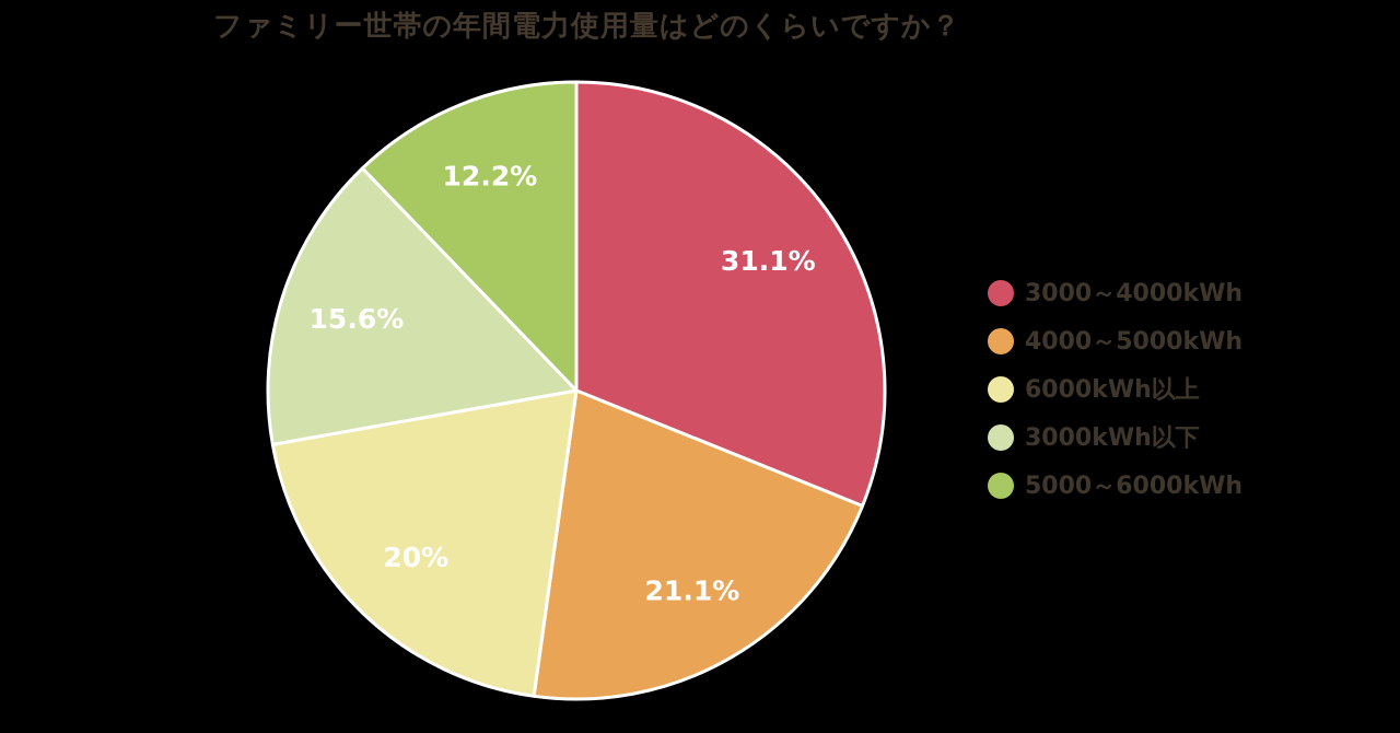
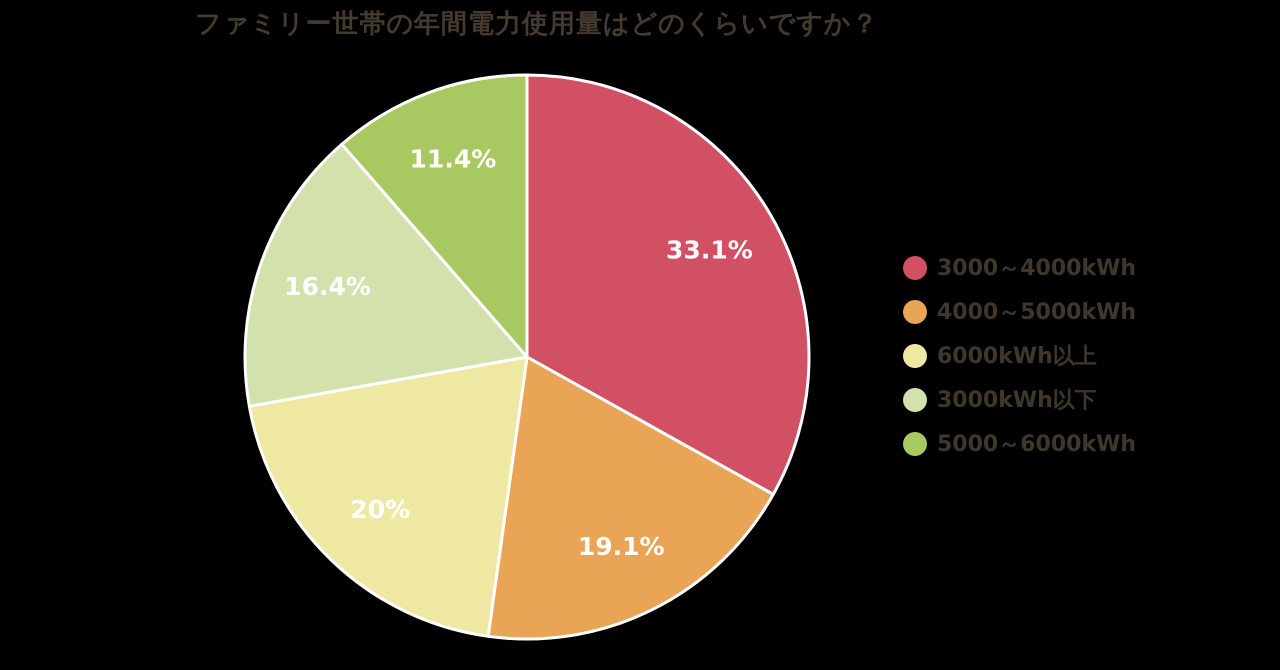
3000～4000kWh: 31.1% -> 33.1%
4000～5000kWh: 21.1% -> 19.1%
3000kWh以下: 15.6% -> 16.4%
5000～6000kWh: 12.2% -> 11.4%
